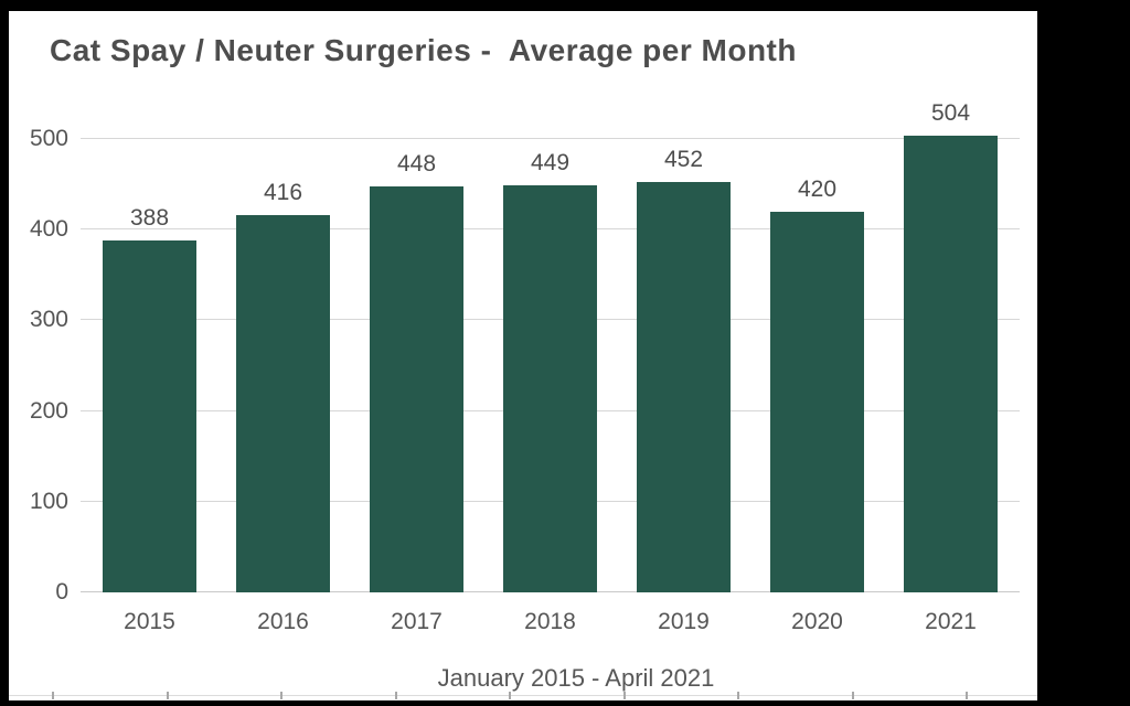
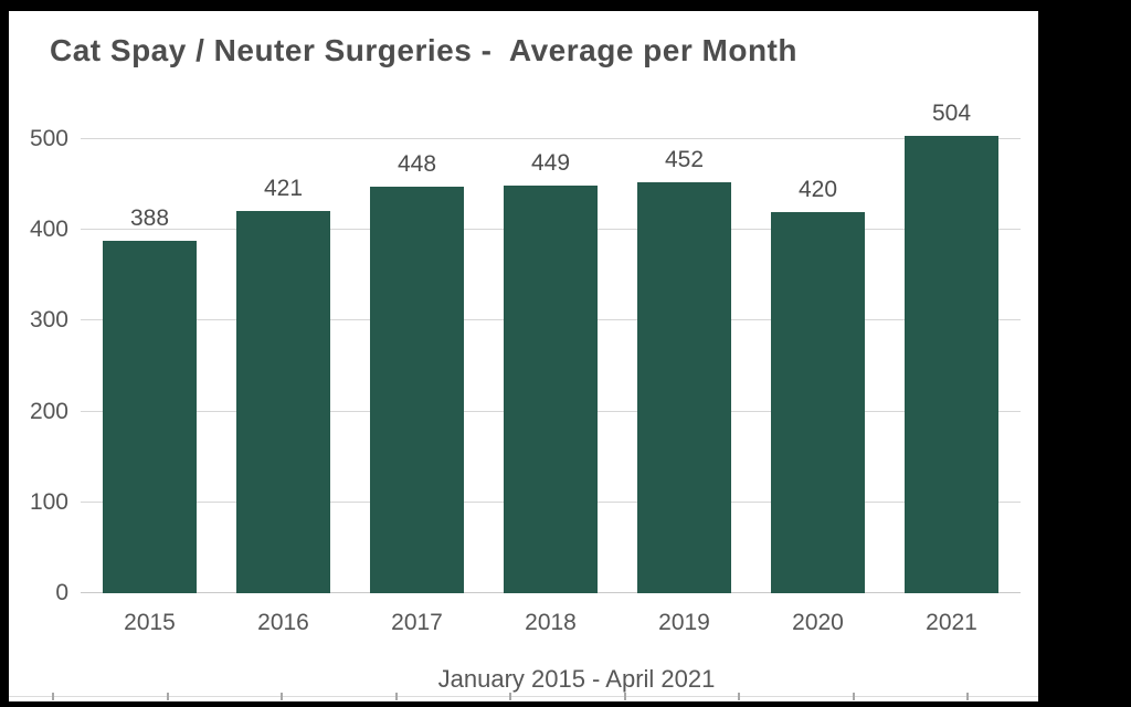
2016: 416 -> 421
